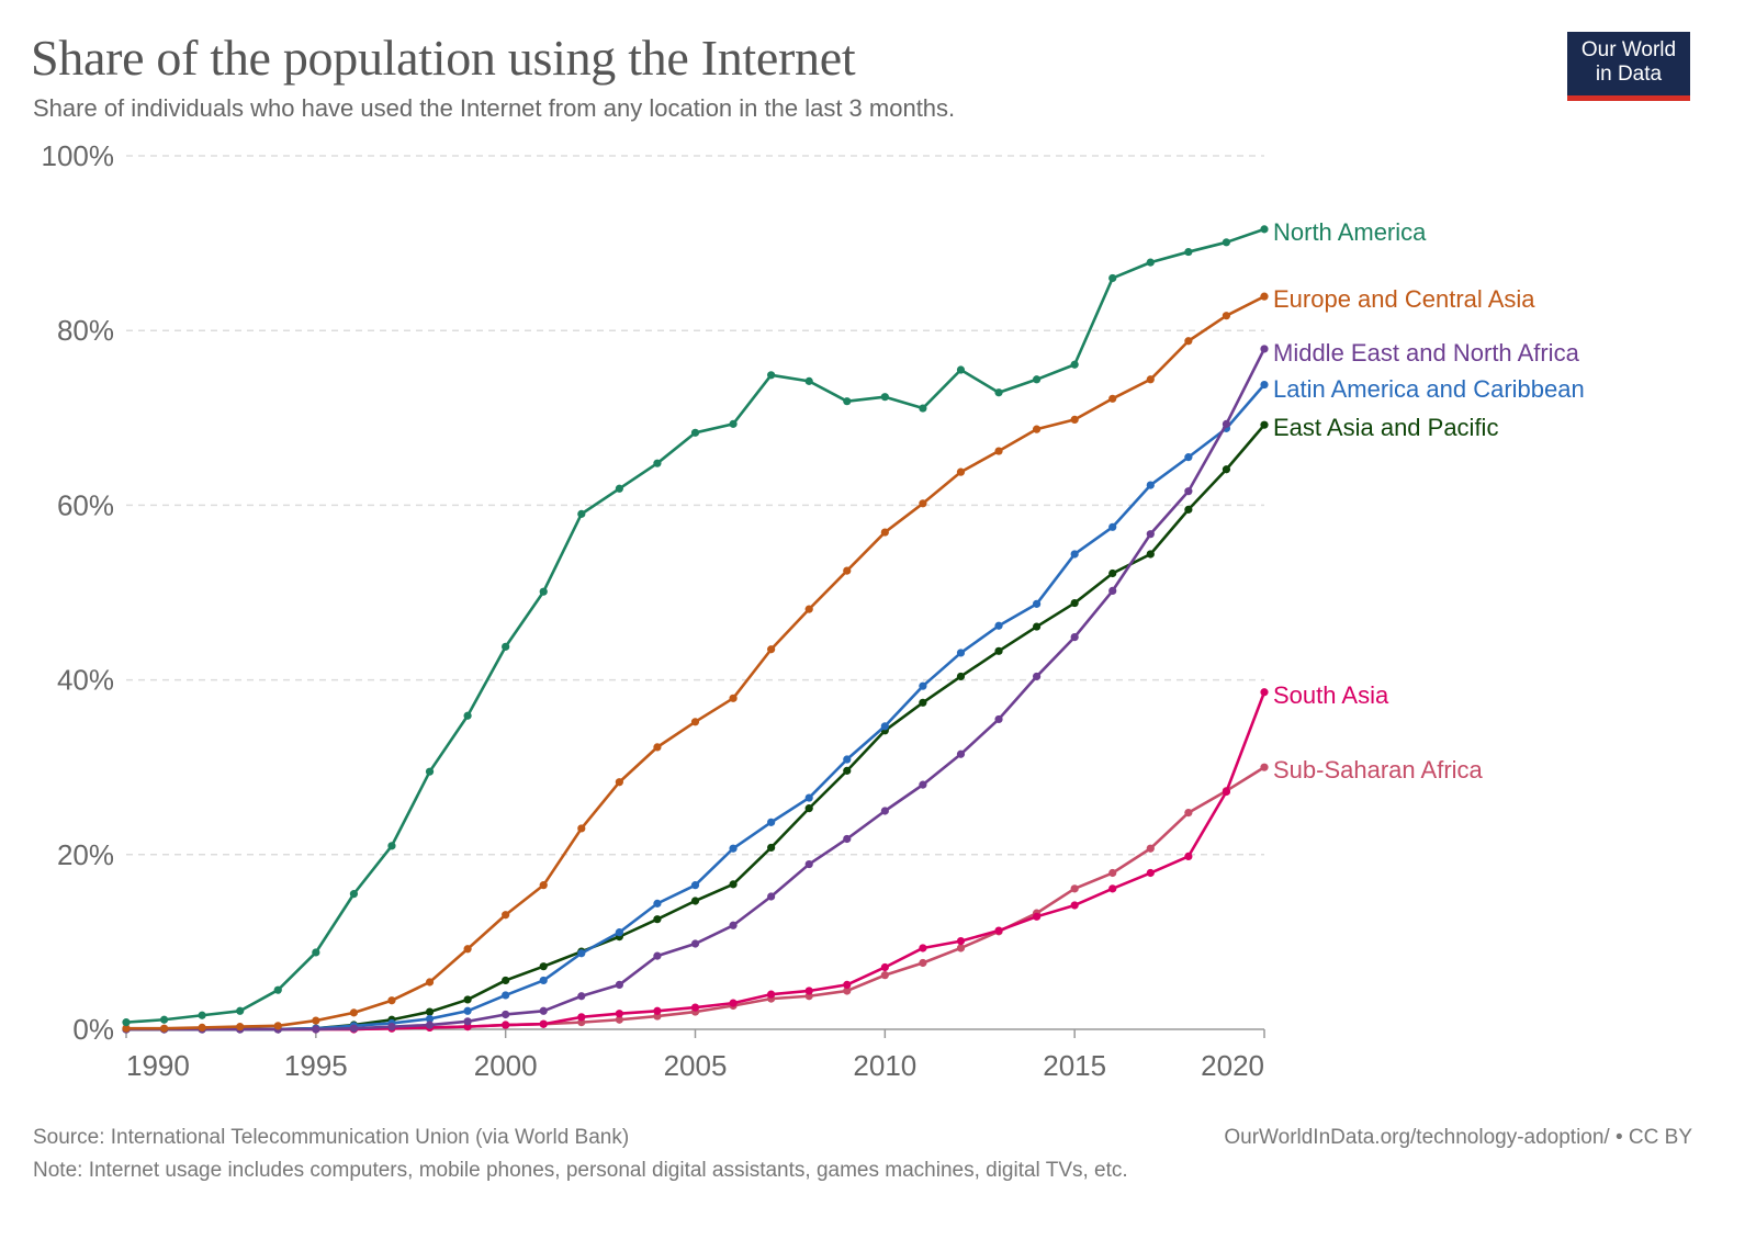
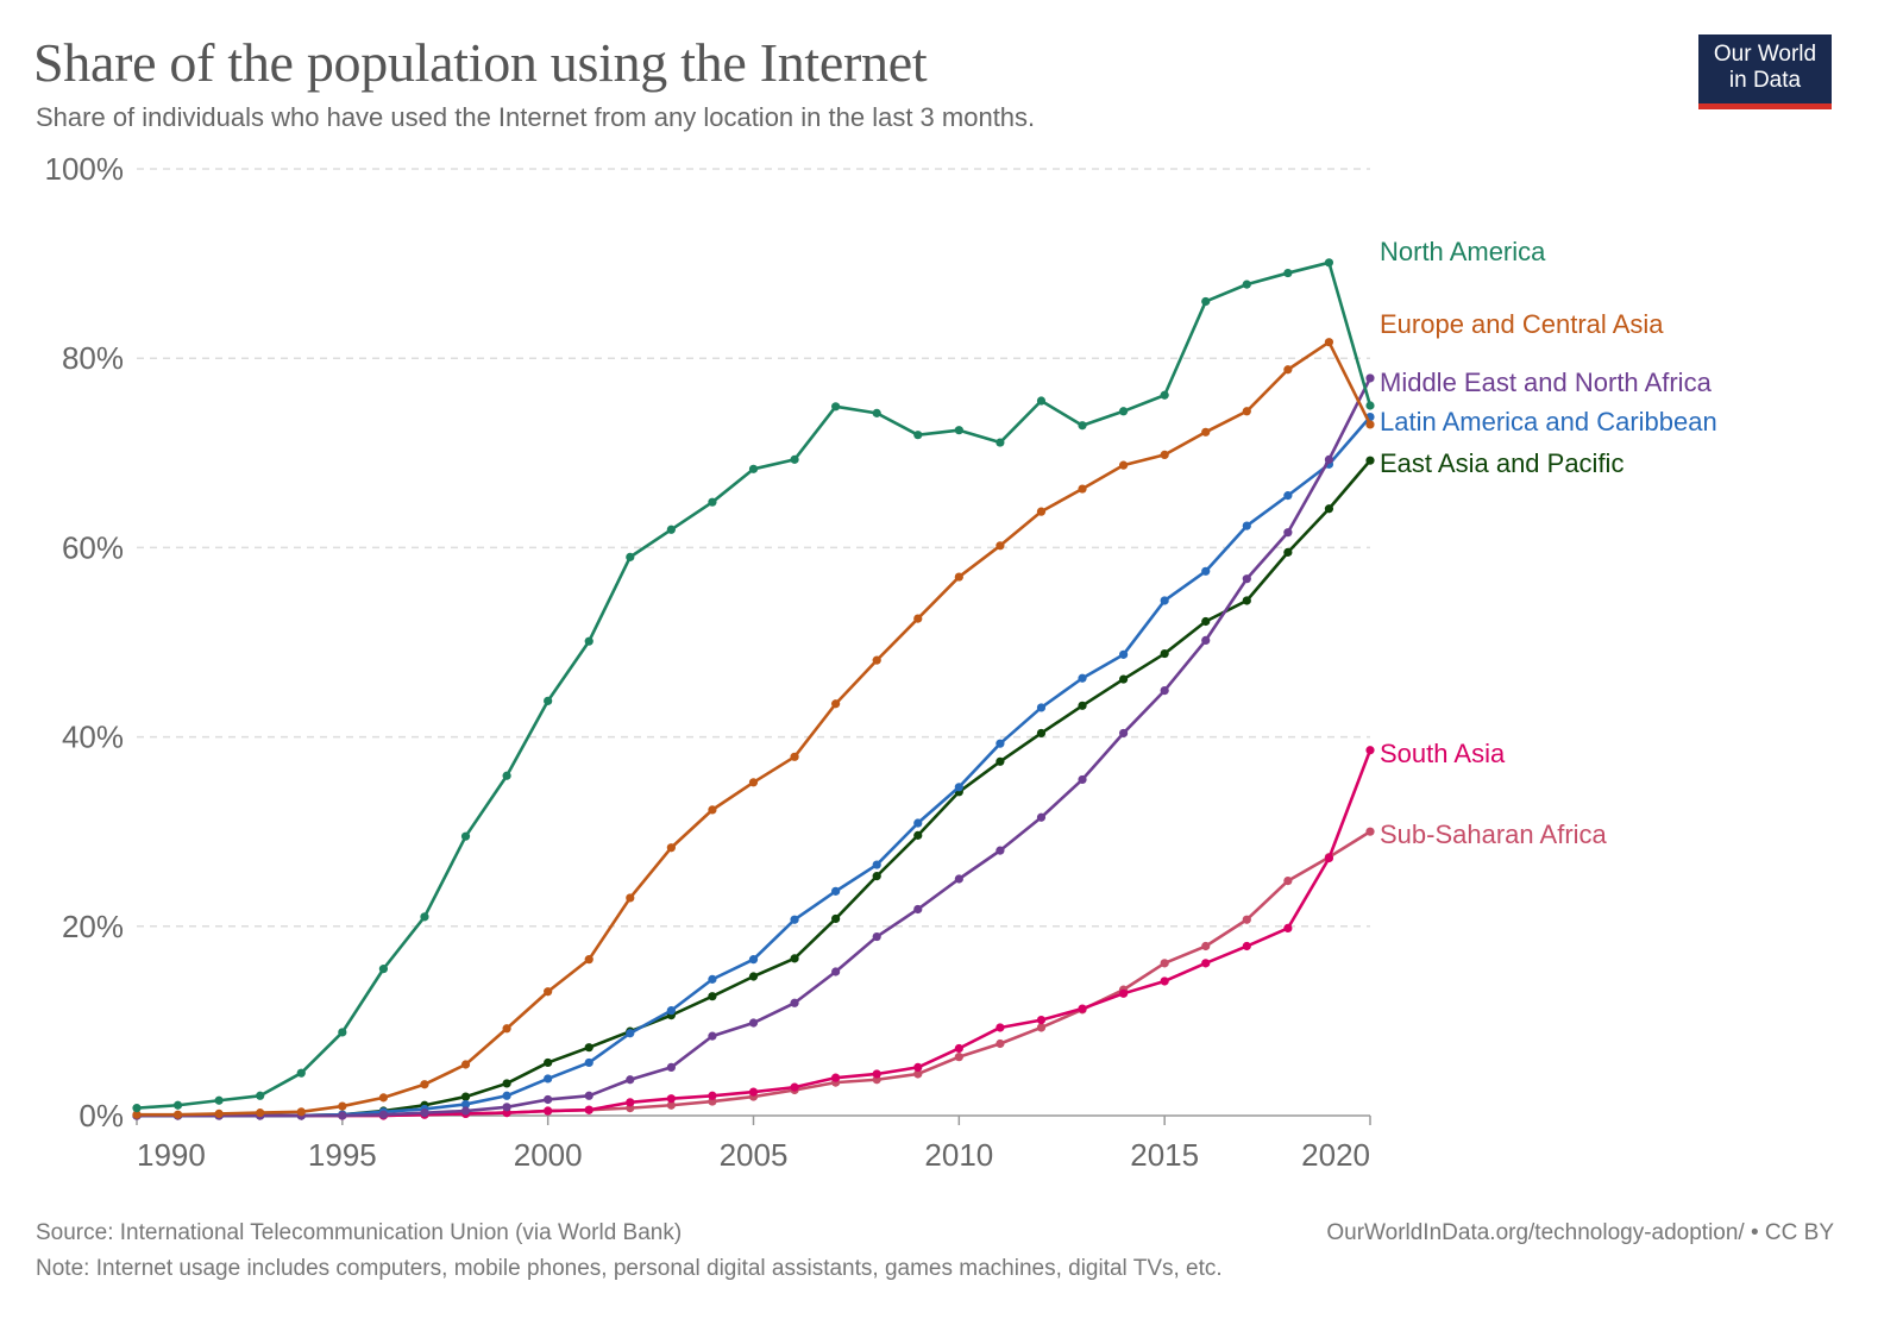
North America/2020: 92% -> 75%
Europe and Central Asia/2020: 84% -> 73%
